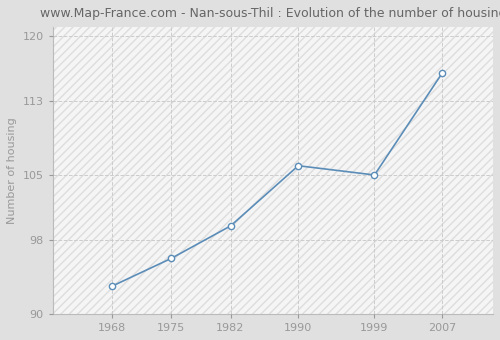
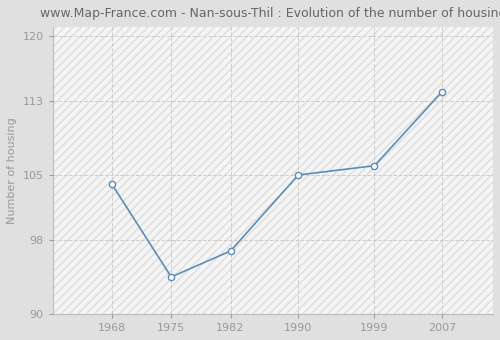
1968: 93.0 -> 104.0
1975: 96.0 -> 94.0
1982: 99.5 -> 96.8
1990: 106.0 -> 105.0
1999: 105.0 -> 106.0
2007: 116.0 -> 114.0
